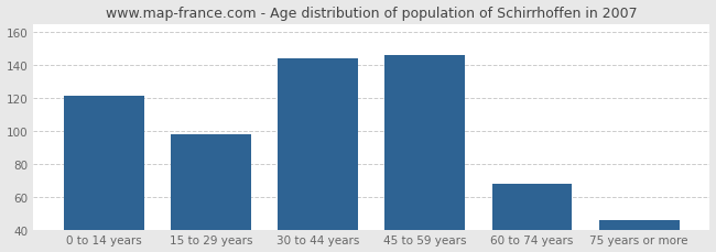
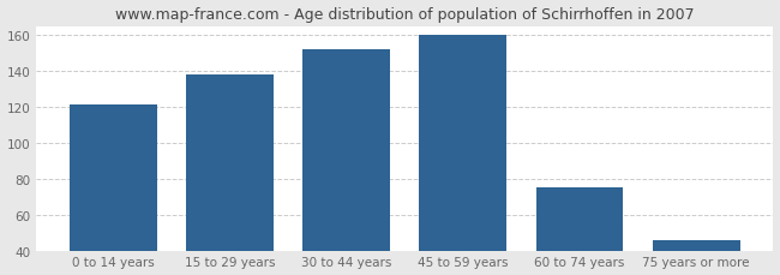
15 to 29 years: 98 -> 138
30 to 44 years: 144 -> 152
45 to 59 years: 146 -> 160
60 to 74 years: 68 -> 75
